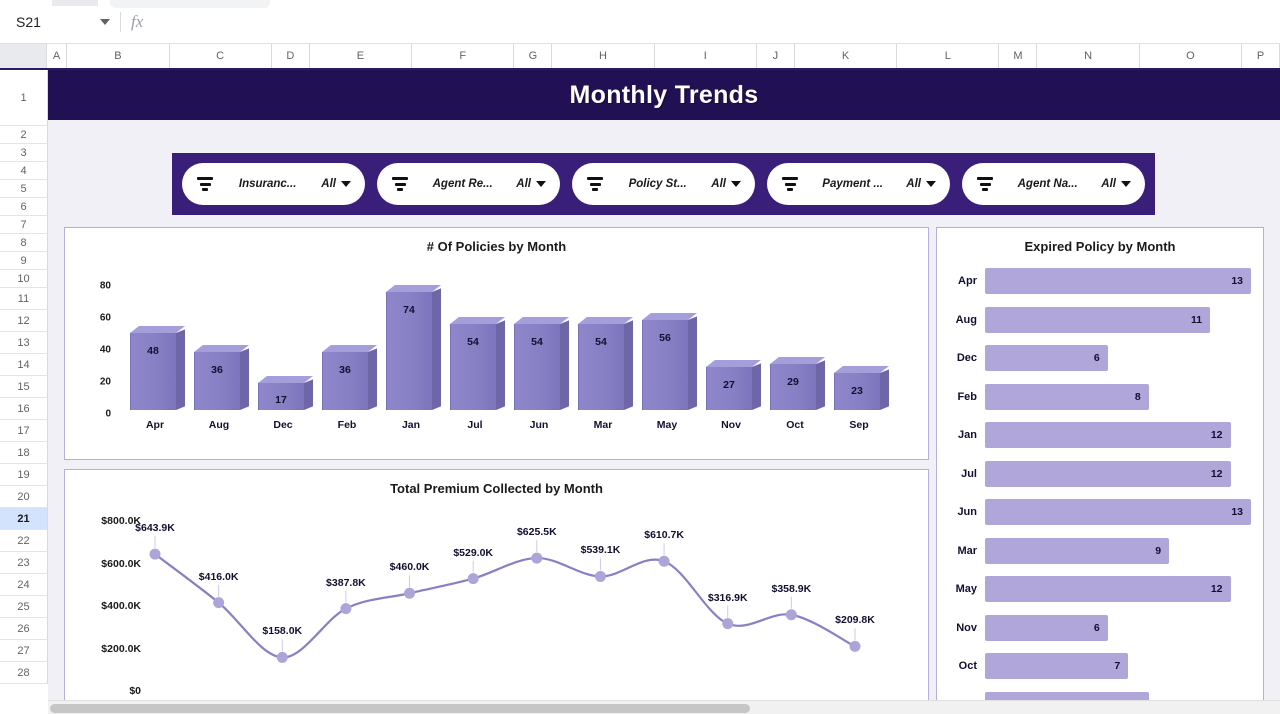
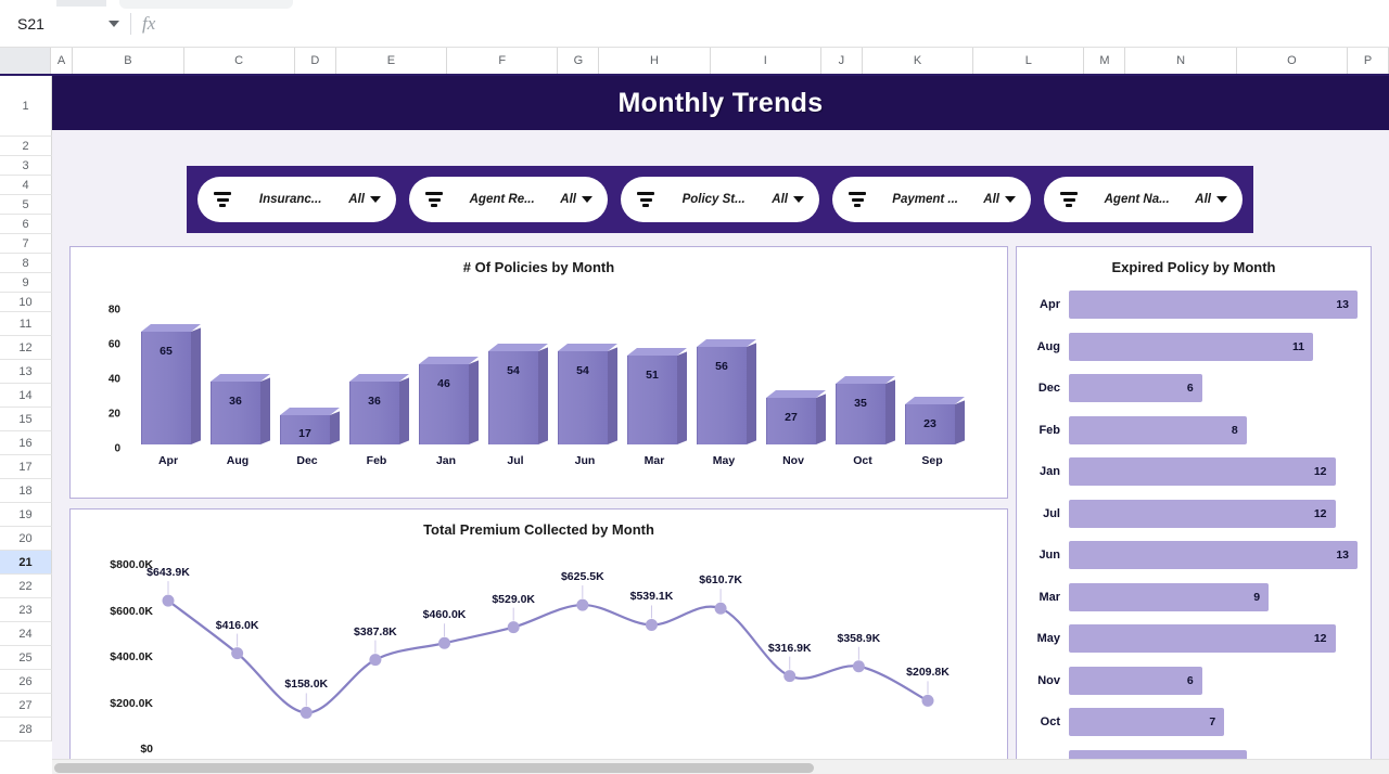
# Of Policies by Month/Apr: 48 -> 65
# Of Policies by Month/Jan: 74 -> 46
# Of Policies by Month/Mar: 54 -> 51
# Of Policies by Month/Oct: 29 -> 35
